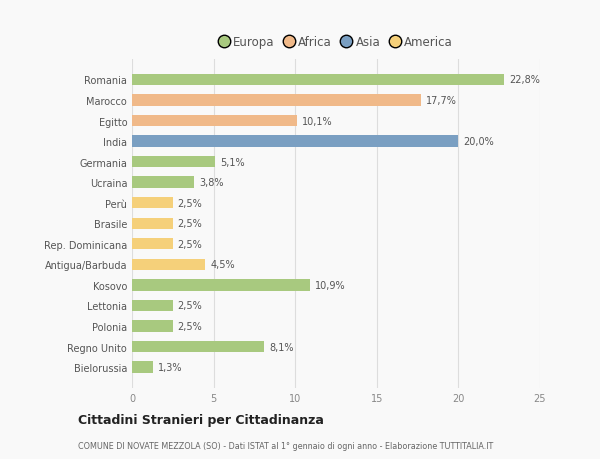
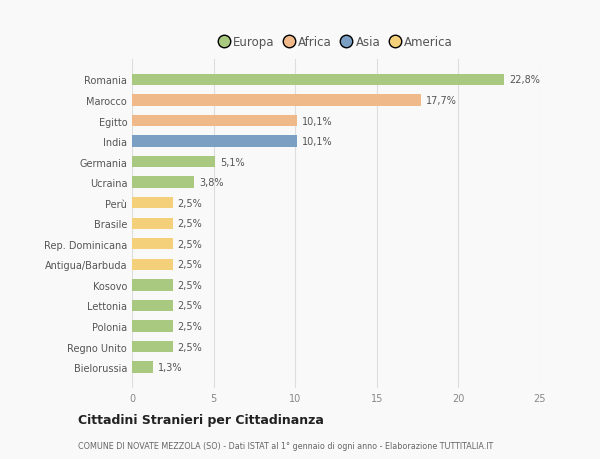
India: 20,0% -> 10,1%
Antigua/Barbuda: 4,5% -> 2,5%
Kosovo: 10,9% -> 2,5%
Regno Unito: 8,1% -> 2,5%
